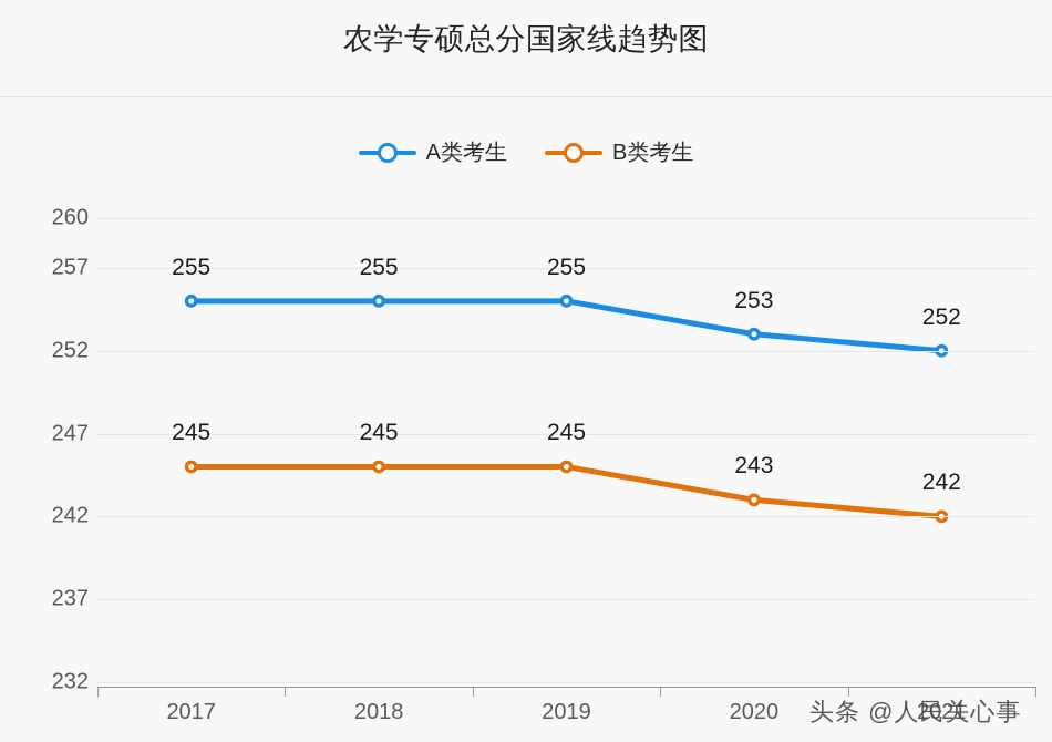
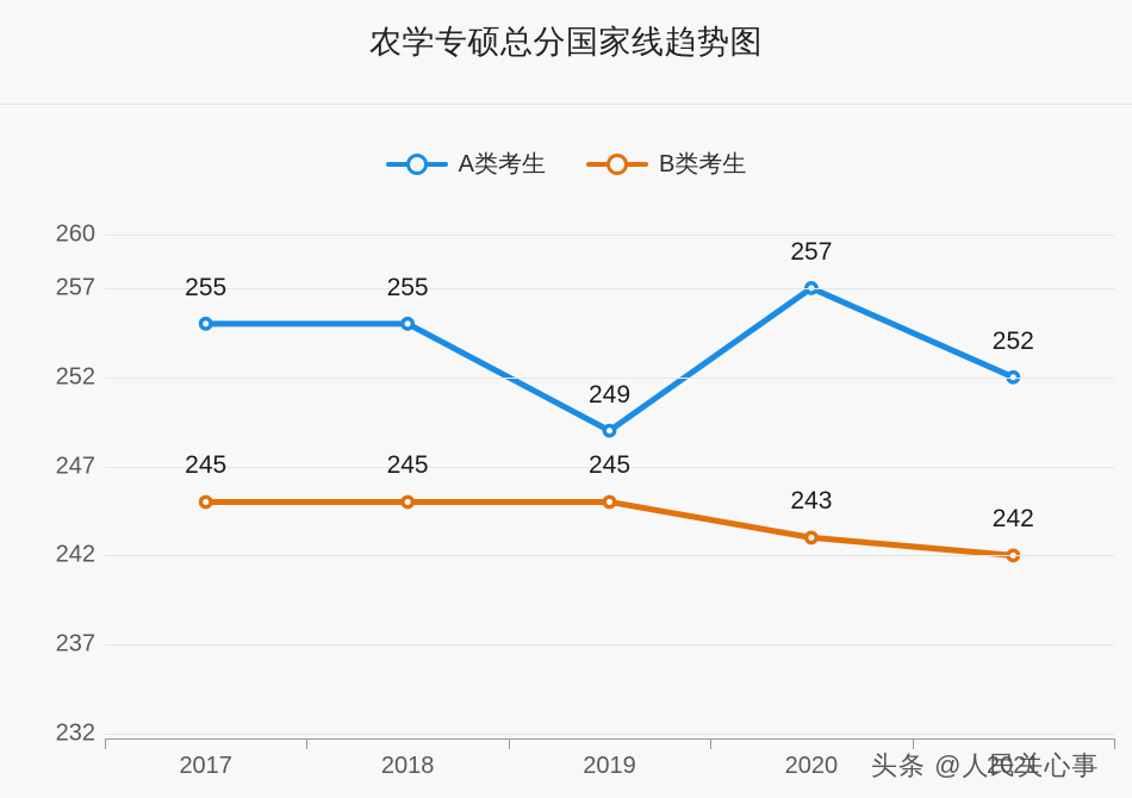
A类考生/2019: 255 -> 249
A类考生/2020: 253 -> 257
